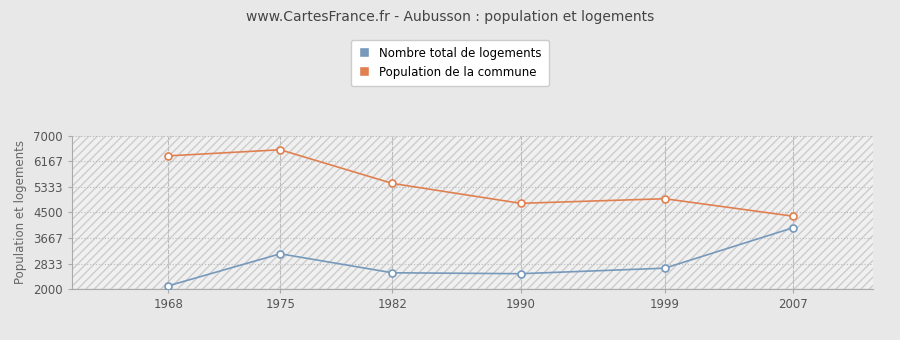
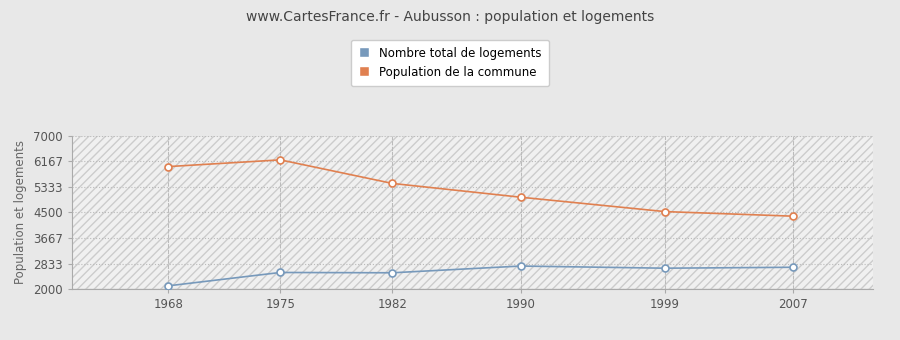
Population de la commune/1968: 6350 -> 6000
Nombre total de logements/1975: 3150 -> 2540
Population de la commune/1975: 6550 -> 6220
Nombre total de logements/1990: 2500 -> 2750
Population de la commune/1990: 4800 -> 5000
Population de la commune/1999: 4950 -> 4530
Nombre total de logements/2007: 4000 -> 2710
